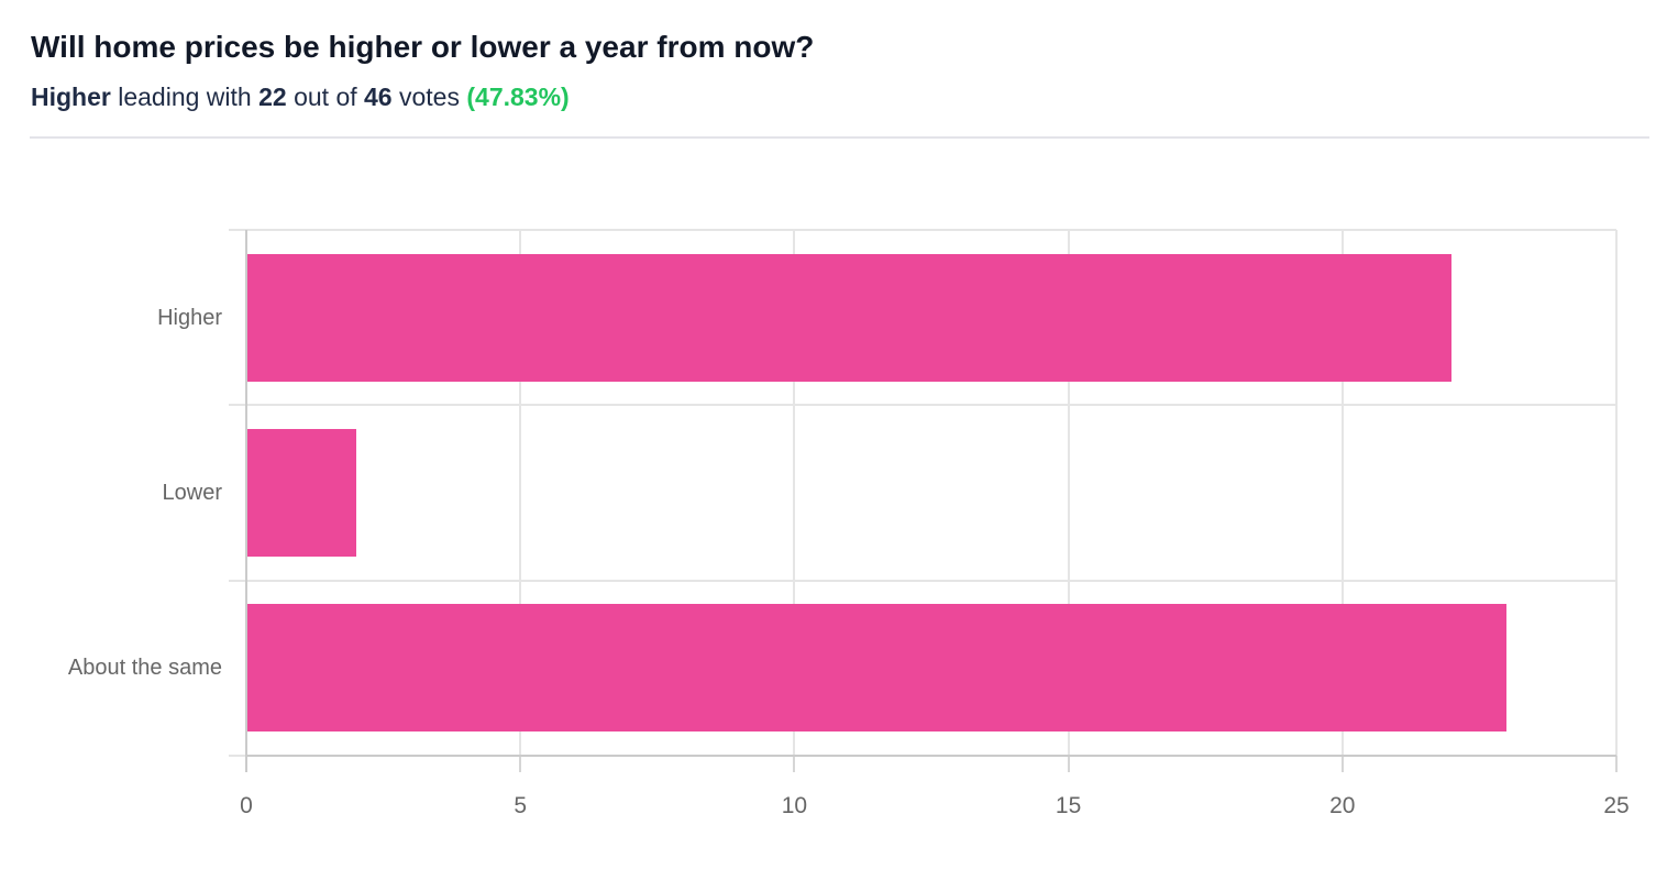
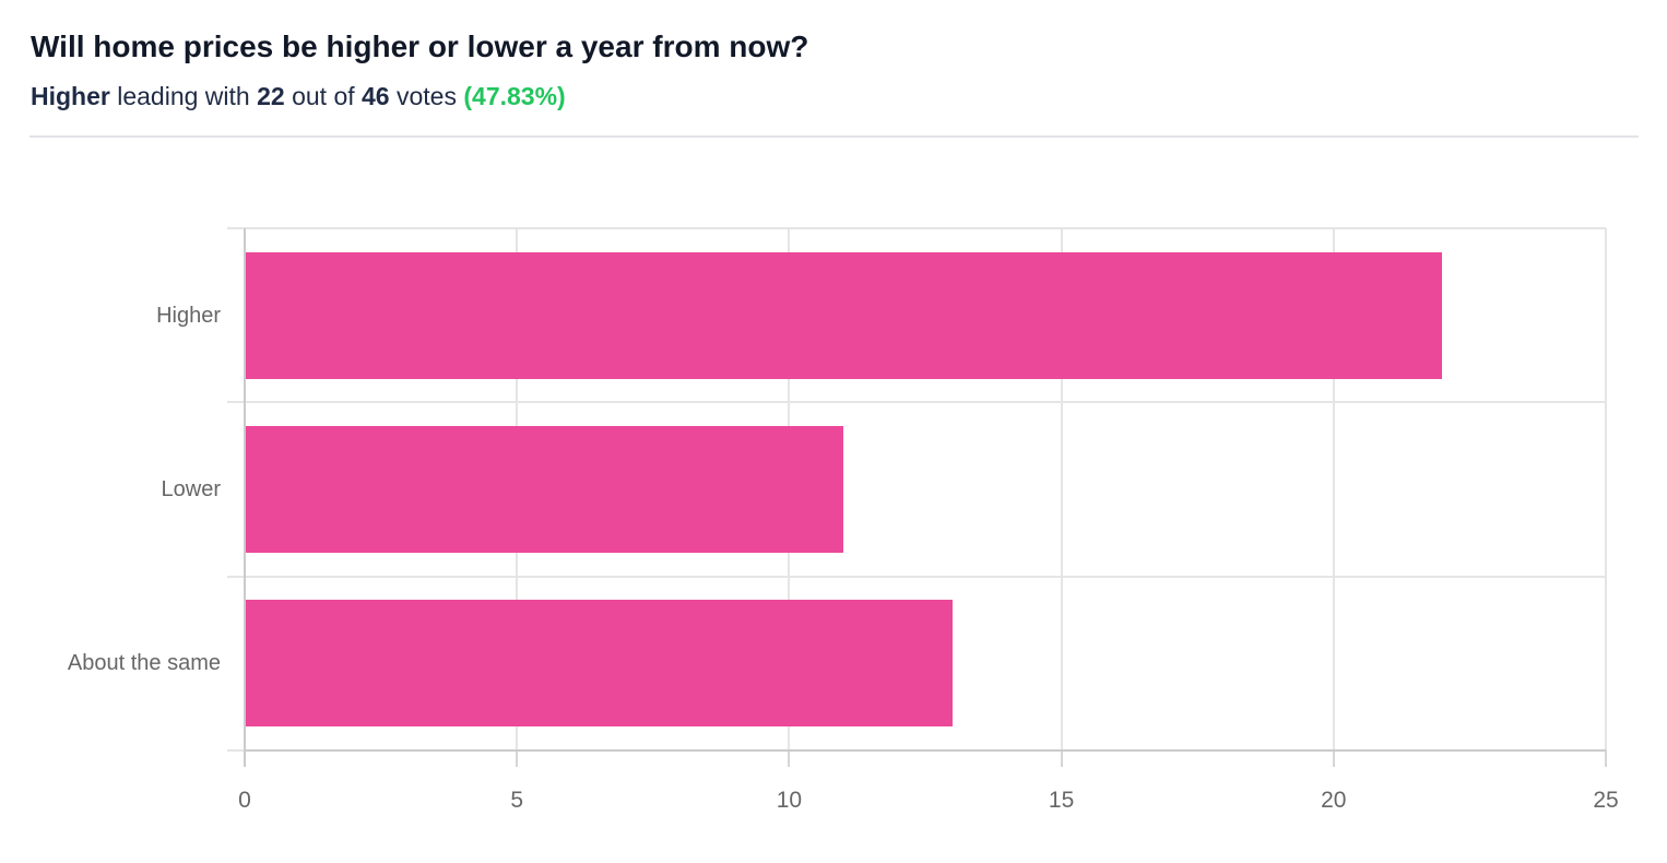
Lower: 2 -> 11
About the same: 23 -> 13
